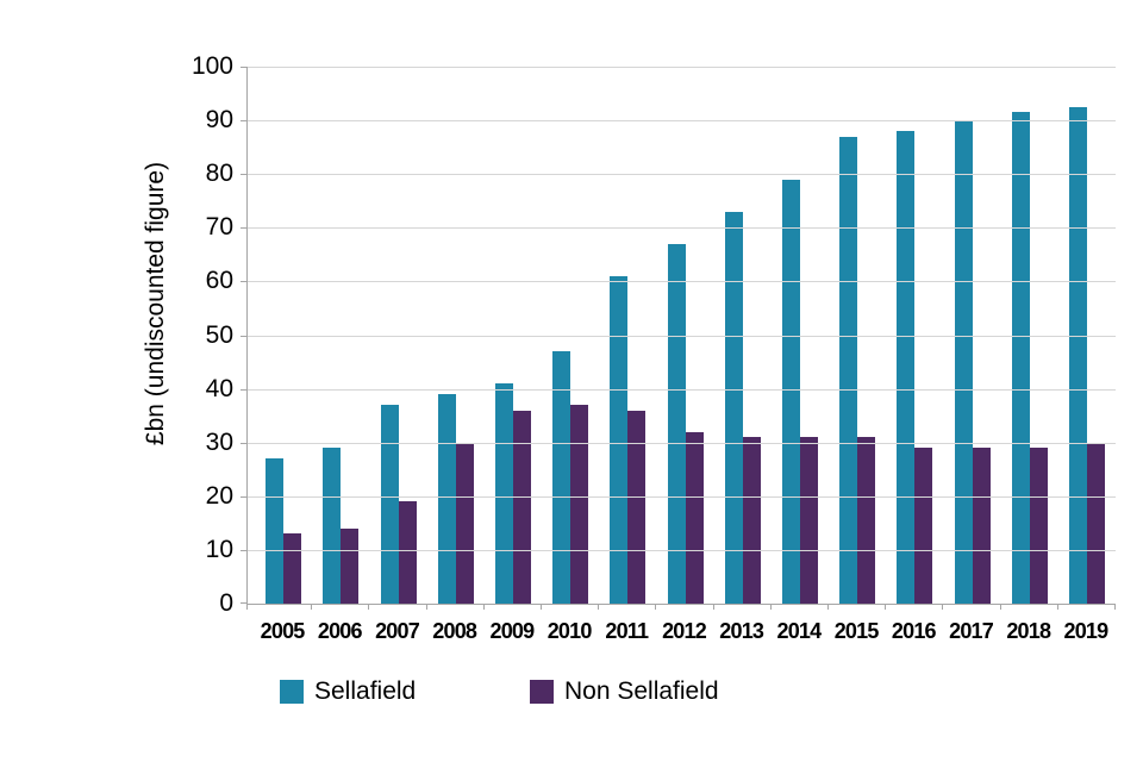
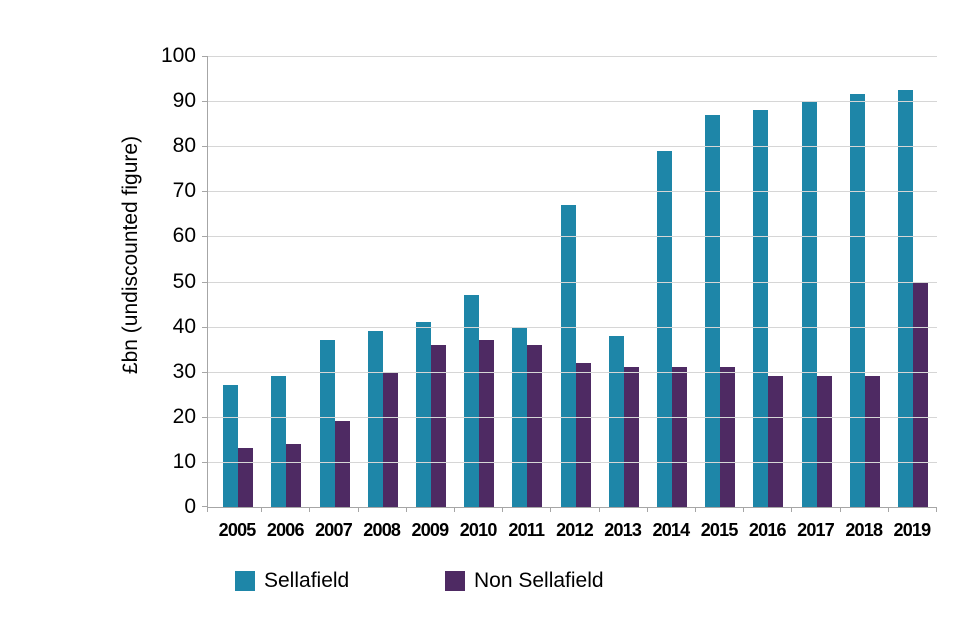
Sellafield/2011: 61 -> 40
Sellafield/2013: 73 -> 38
Non Sellafield/2019: 30 -> 50
